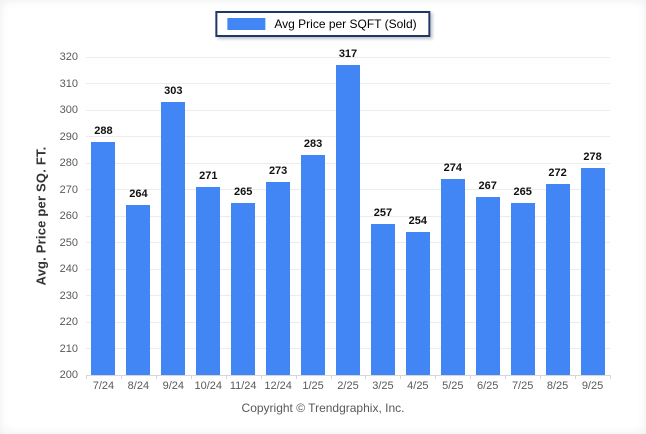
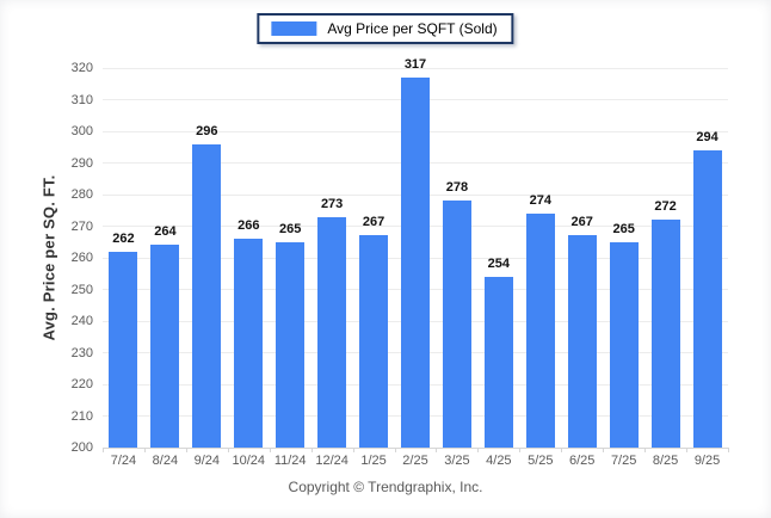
7/24: 288 -> 262
9/24: 303 -> 296
10/24: 271 -> 266
1/25: 283 -> 267
3/25: 257 -> 278
9/25: 278 -> 294
